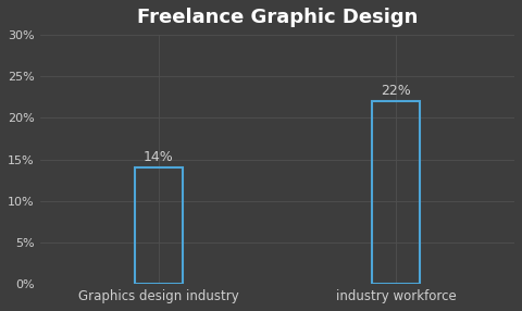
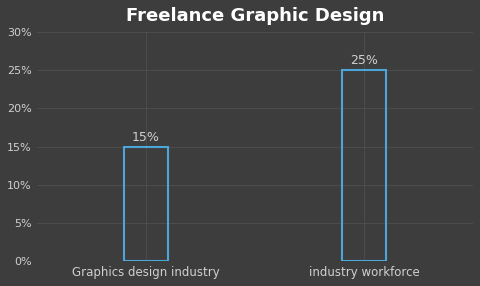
Graphics design industry: 14% -> 15%
industry workforce: 22% -> 25%
